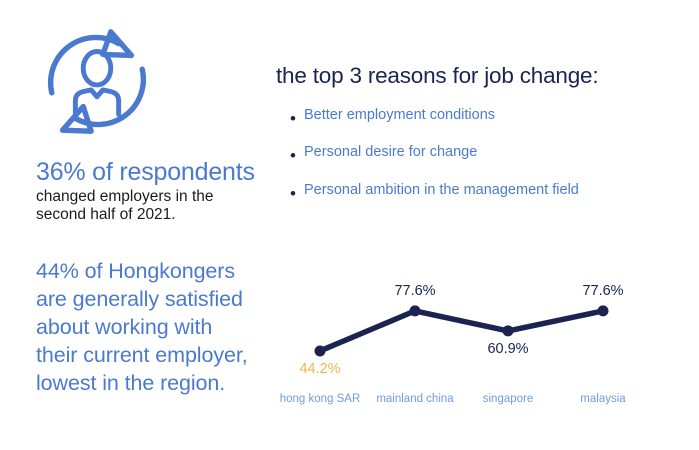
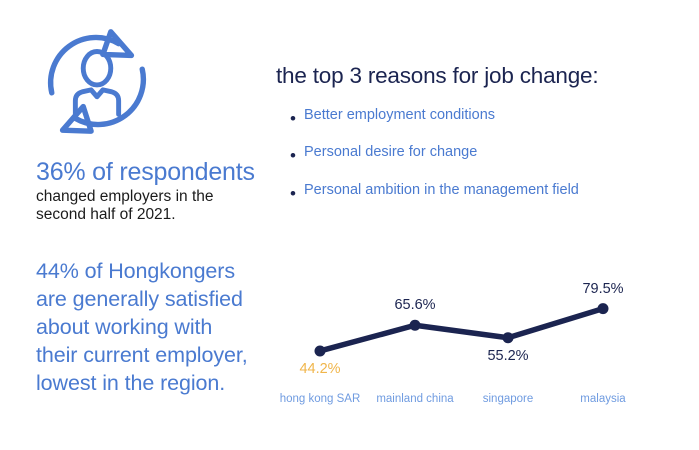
mainland china: 77.6% -> 65.6%
singapore: 60.9% -> 55.2%
malaysia: 77.6% -> 79.5%
